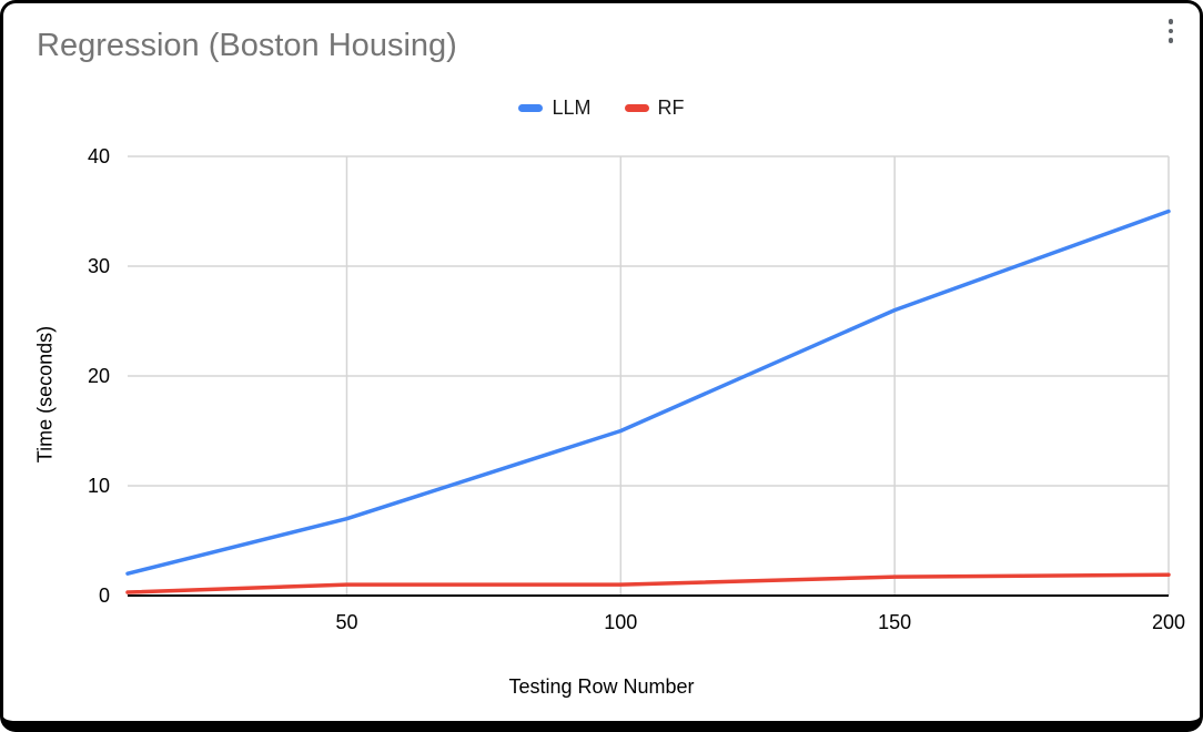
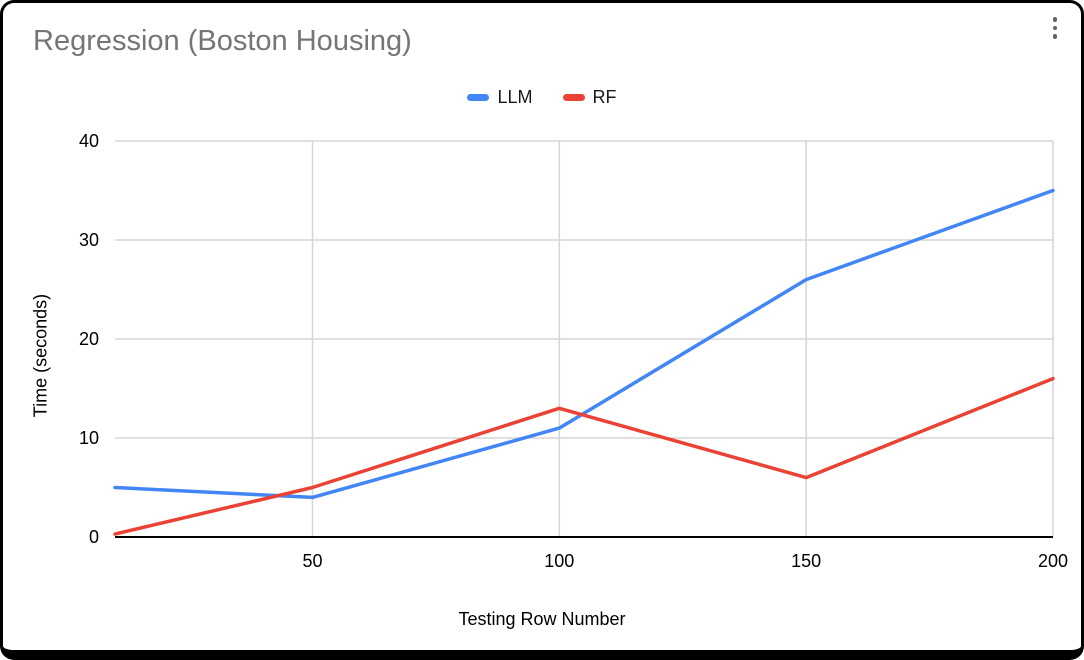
LLM/10: 2 -> 5
LLM/50: 7 -> 4
RF/50: 1 -> 5
LLM/100: 15 -> 11
RF/100: 1 -> 13
RF/150: 2 -> 6
RF/200: 2 -> 16
